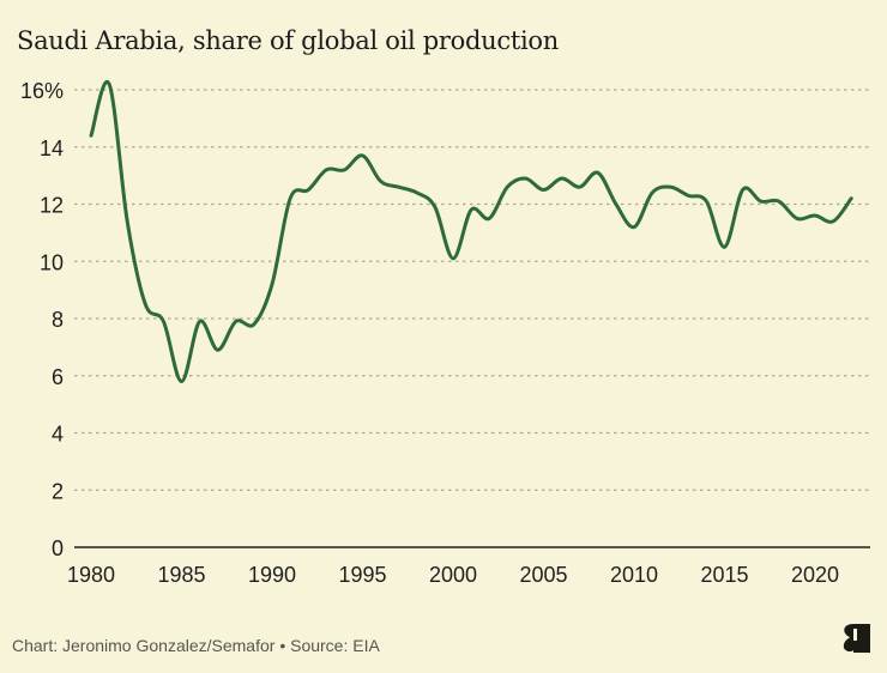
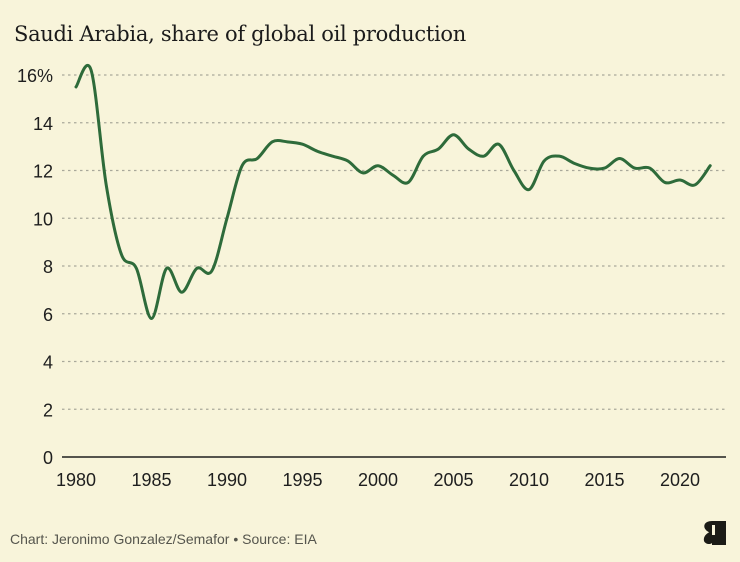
1980: 14.4% -> 15.5%
1990: 9.2% -> 10.0%
1995: 13.7% -> 13.1%
2000: 10.1% -> 12.2%
2005: 12.5% -> 13.5%
2015: 10.5% -> 12.1%
